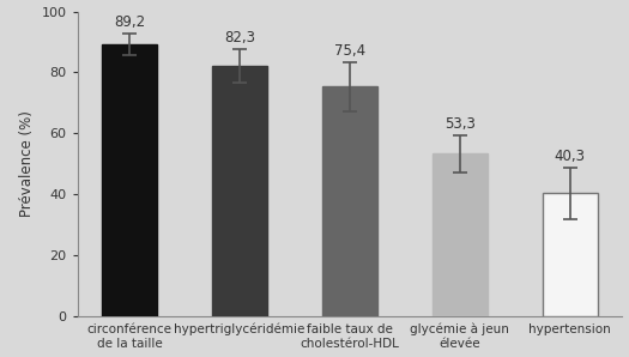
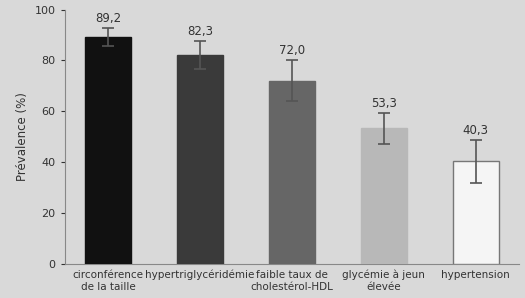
faible taux de cholestérol-HDL: 75,4 -> 72,0
